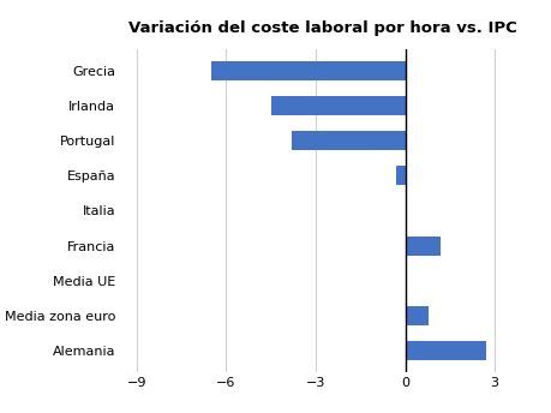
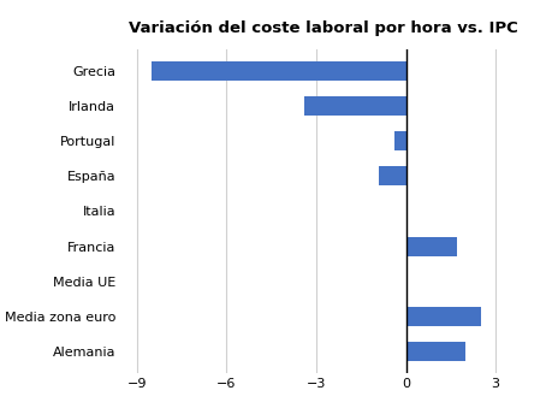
Grecia: -6.5 -> -8.5
Irlanda: -4.5 -> -3.4
Portugal: -3.8 -> -0.4
España: -0.3 -> -0.9
Francia: 1.2 -> 1.7
Media zona euro: 0.8 -> 2.5
Alemania: 2.7 -> 2.0
